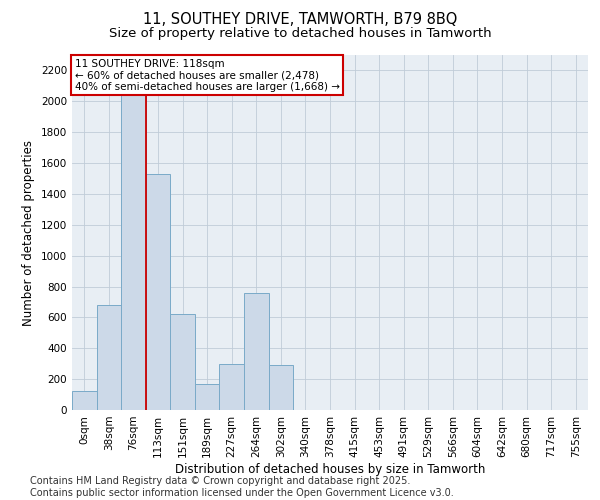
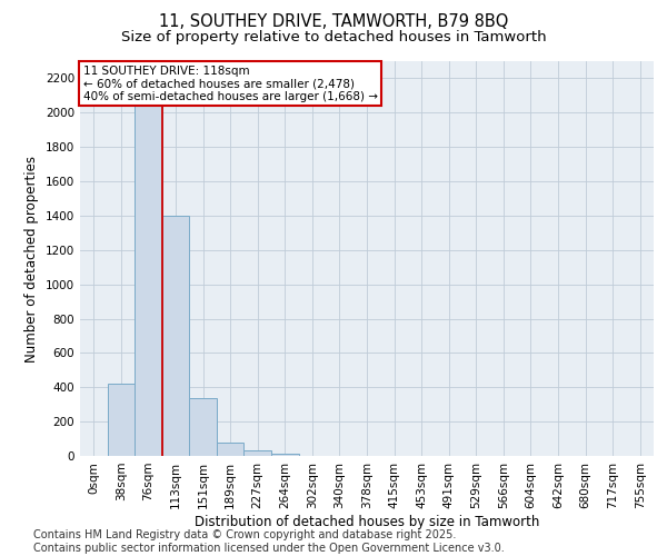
0sqm: 120 -> 0
38sqm: 680 -> 420
113sqm: 1530 -> 1400
151sqm: 620 -> 340
189sqm: 170 -> 80
227sqm: 300 -> 40
264sqm: 760 -> 10
302sqm: 290 -> 0
